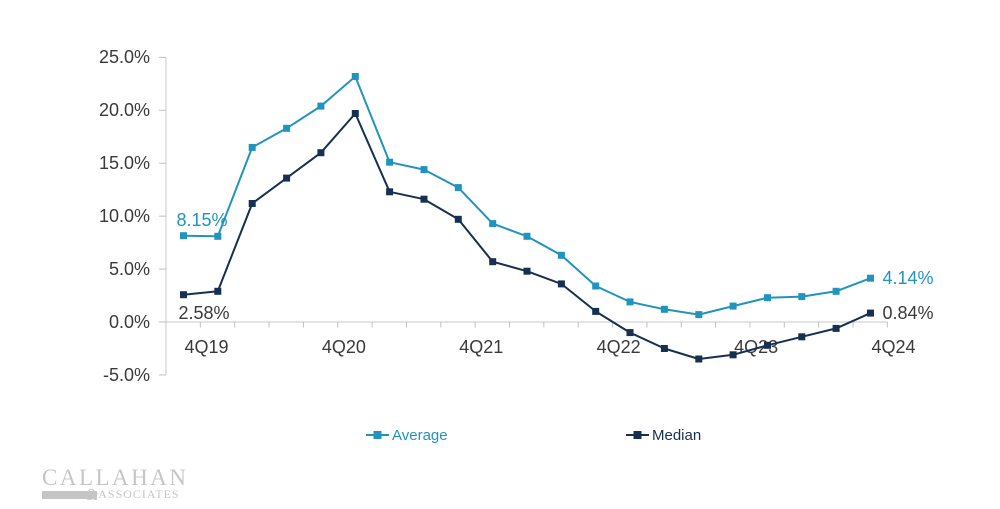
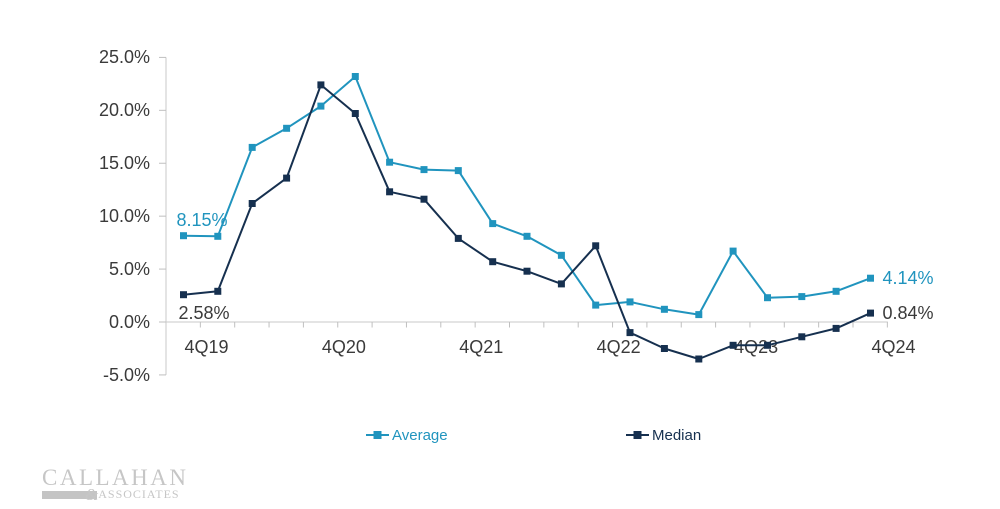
Median/4Q20: 16.0% -> 22.4%
Average/4Q21: 12.7% -> 14.3%
Median/4Q21: 9.7% -> 7.9%
Average/4Q22: 3.4% -> 1.6%
Median/4Q22: 1.0% -> 7.2%
Average/4Q23: 1.5% -> 6.7%
Median/4Q23: -3.1% -> -2.2%
